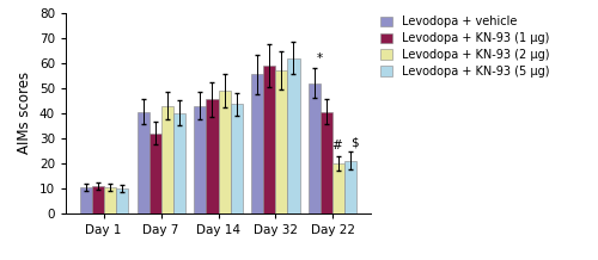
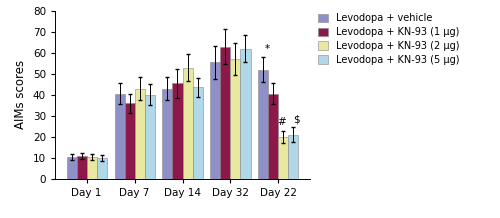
Levodopa + KN-93 (1 μg)/Day 7: 32.0 -> 36.0
Levodopa + KN-93 (2 μg)/Day 14: 49.0 -> 53.0
Levodopa + KN-93 (1 μg)/Day 32: 59.0 -> 63.0
